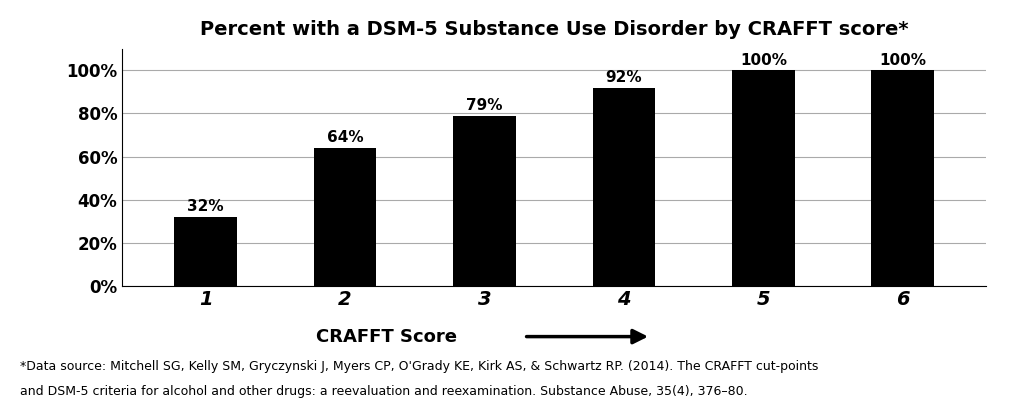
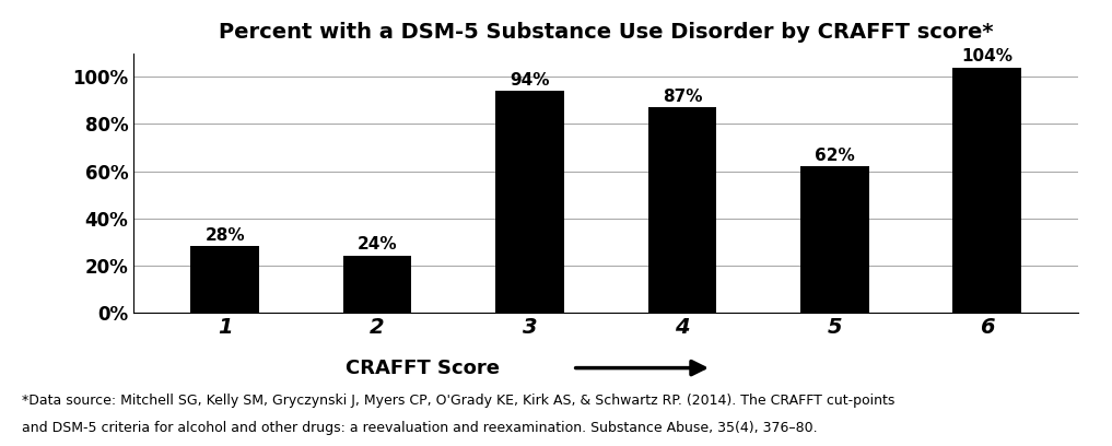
1: 32% -> 28%
2: 64% -> 24%
3: 79% -> 94%
4: 92% -> 87%
5: 100% -> 62%
6: 100% -> 104%
